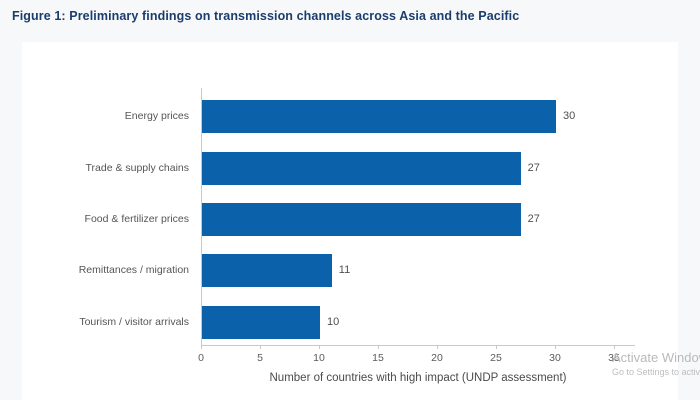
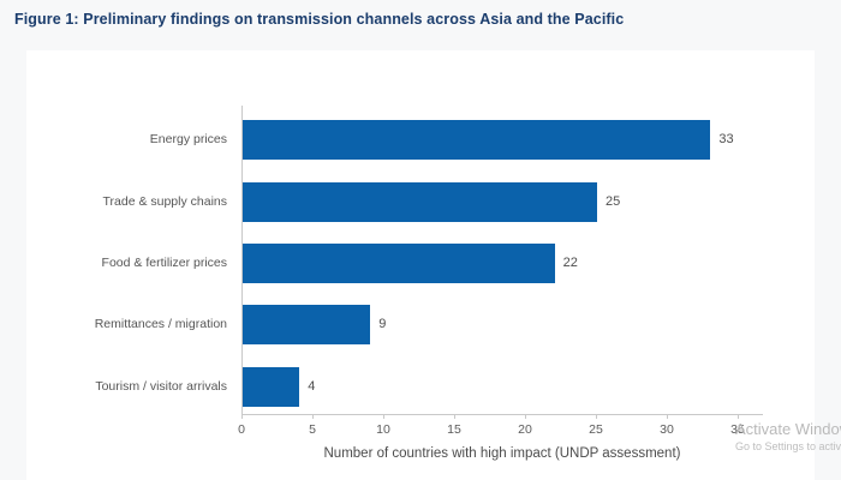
Energy prices: 30 -> 33
Trade & supply chains: 27 -> 25
Food & fertilizer prices: 27 -> 22
Remittances / migration: 11 -> 9
Tourism / visitor arrivals: 10 -> 4
